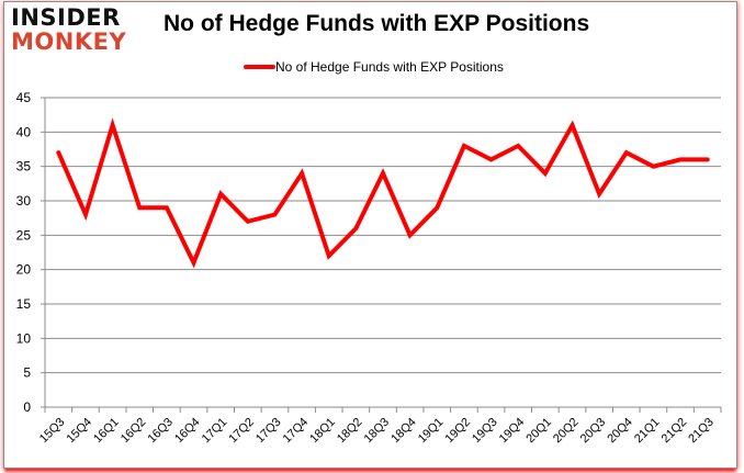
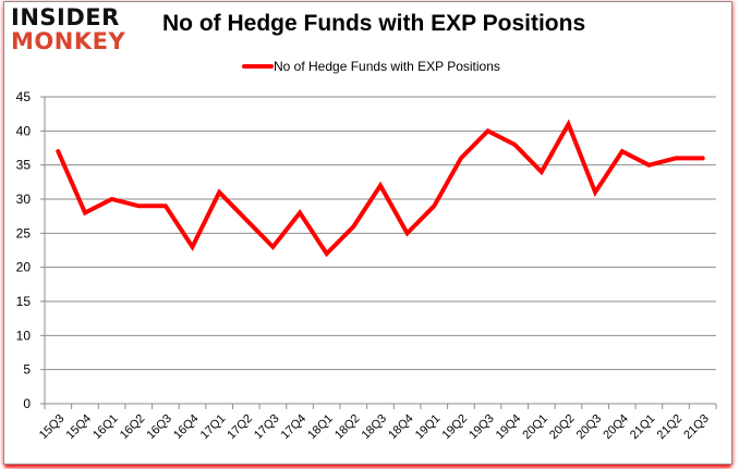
16Q1: 41 -> 30
16Q4: 21 -> 23
17Q3: 28 -> 23
17Q4: 34 -> 28
18Q3: 34 -> 32
19Q2: 38 -> 36
19Q3: 36 -> 40
